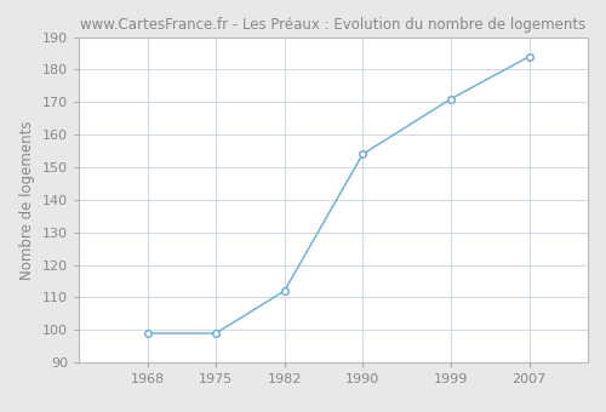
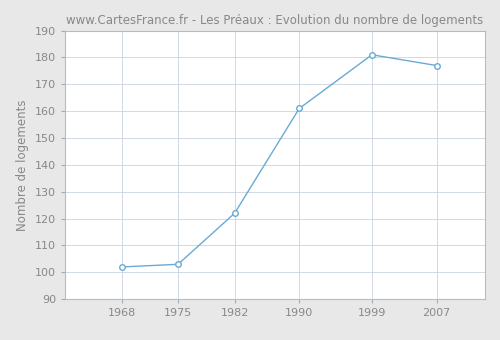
1968: 99 -> 102
1975: 99 -> 103
1982: 112 -> 122
1990: 154 -> 161
1999: 171 -> 181
2007: 184 -> 177
